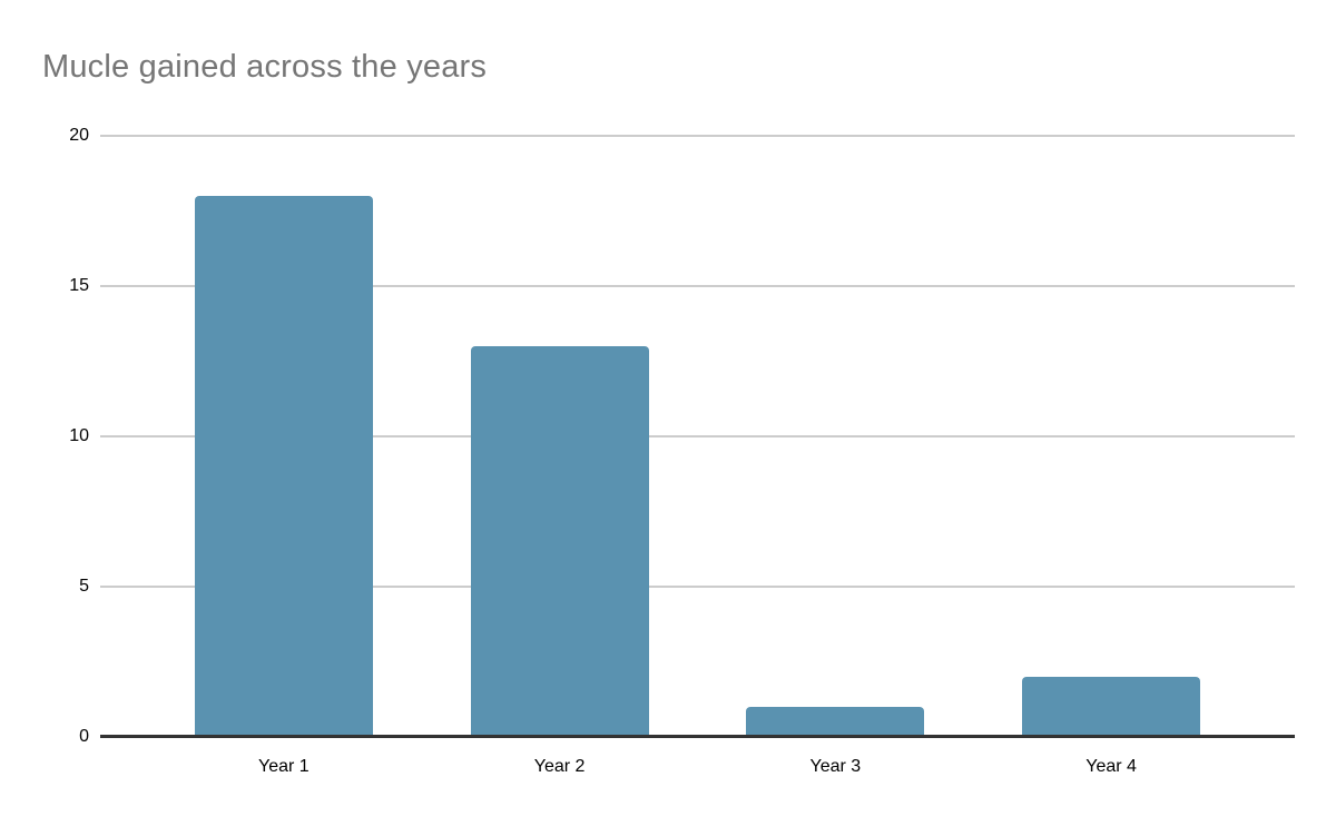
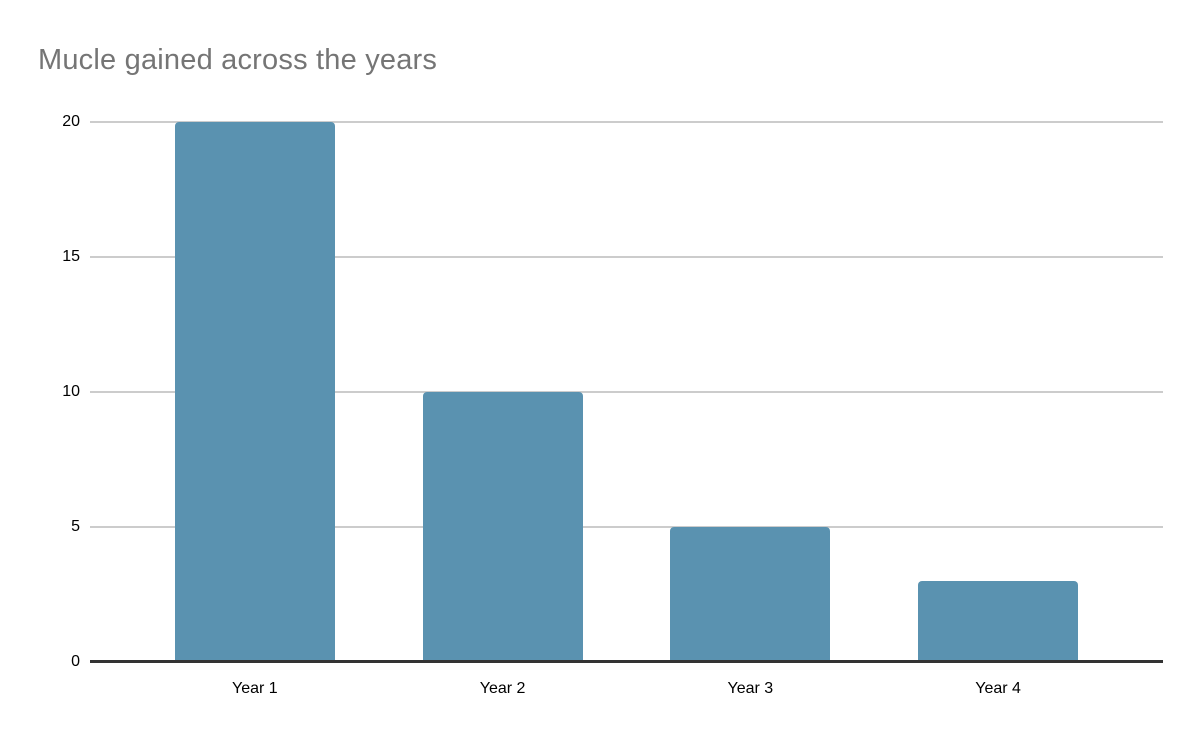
Year 1: 18 -> 20
Year 2: 13 -> 10
Year 3: 1 -> 5
Year 4: 2 -> 3
